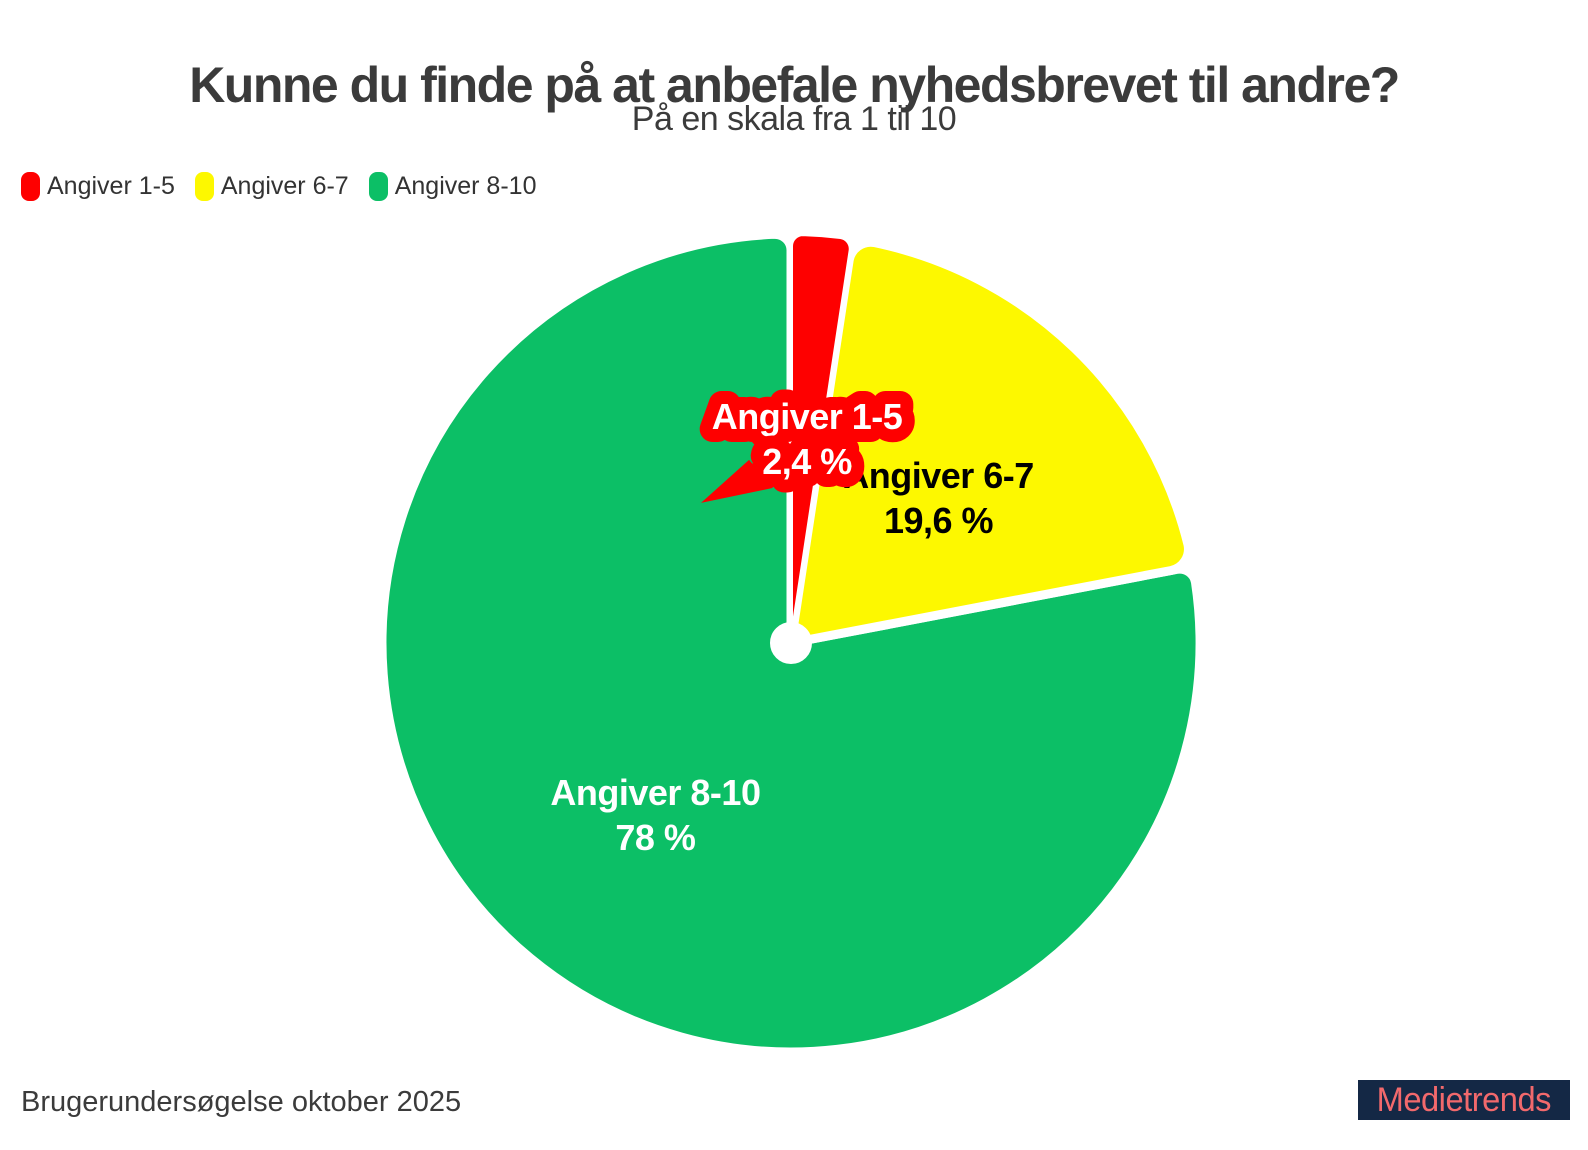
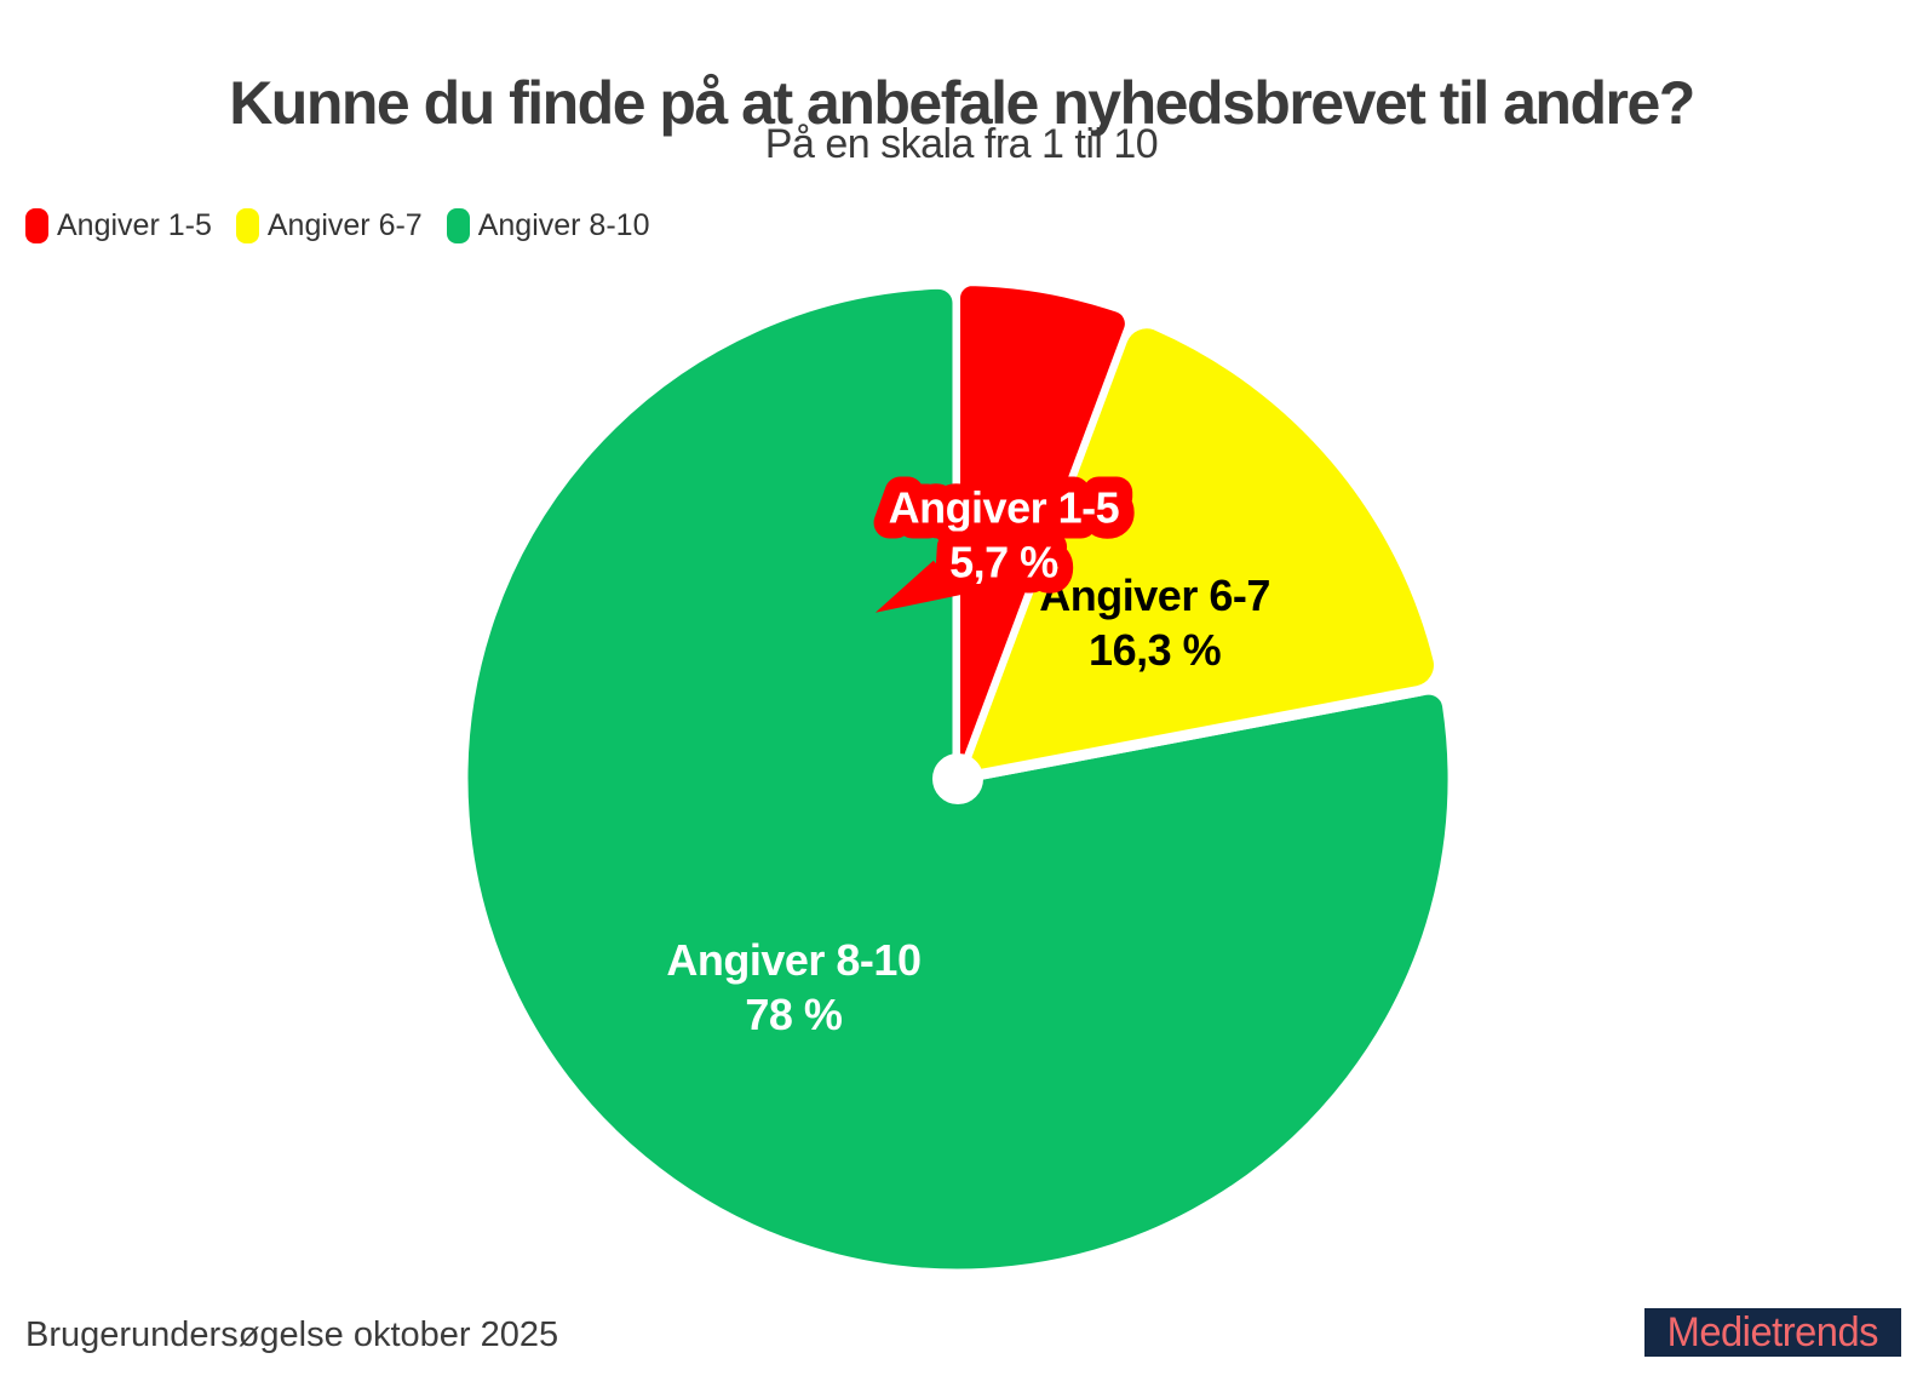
Angiver 1-5: 2,4 -> 5,7
Angiver 6-7: 19,6 -> 16,3
